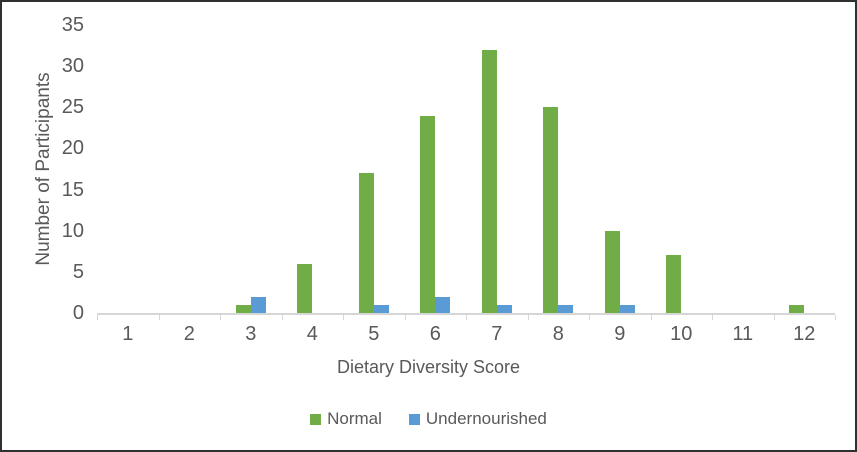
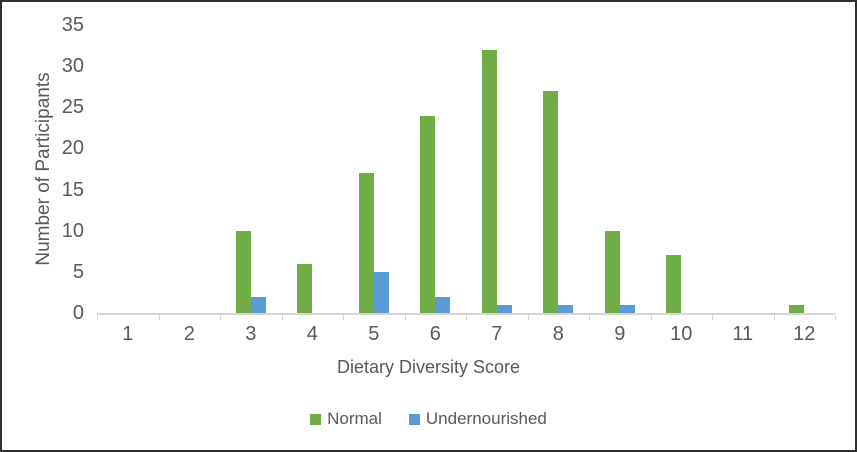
Normal/3: 1 -> 10
Undernourished/5: 1 -> 5
Normal/8: 25 -> 27
